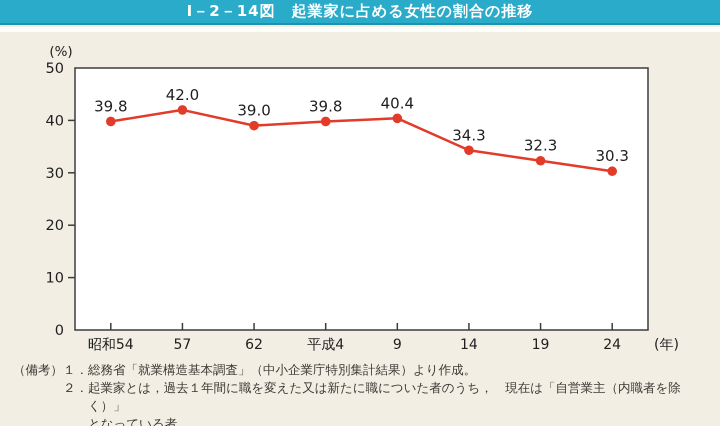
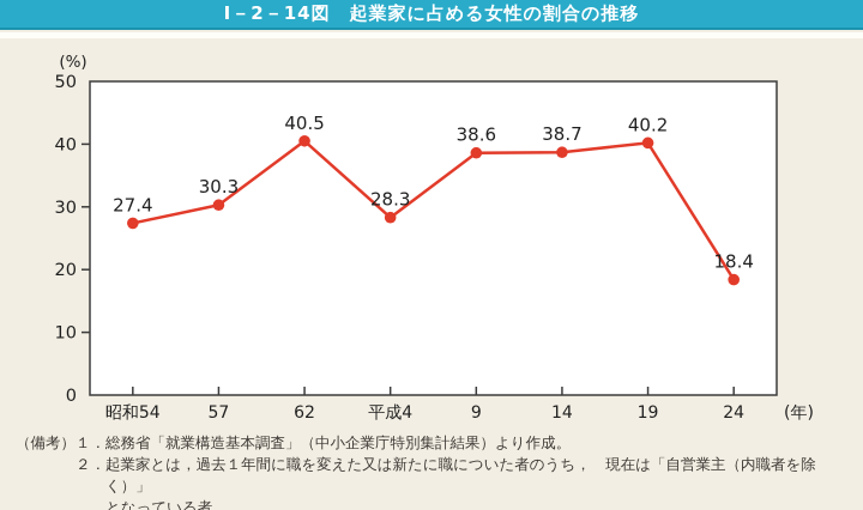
昭和54: 39.8 -> 27.4
57: 42.0 -> 30.3
62: 39.0 -> 40.5
平成4: 39.8 -> 28.3
9: 40.4 -> 38.6
14: 34.3 -> 38.7
19: 32.3 -> 40.2
24: 30.3 -> 18.4
